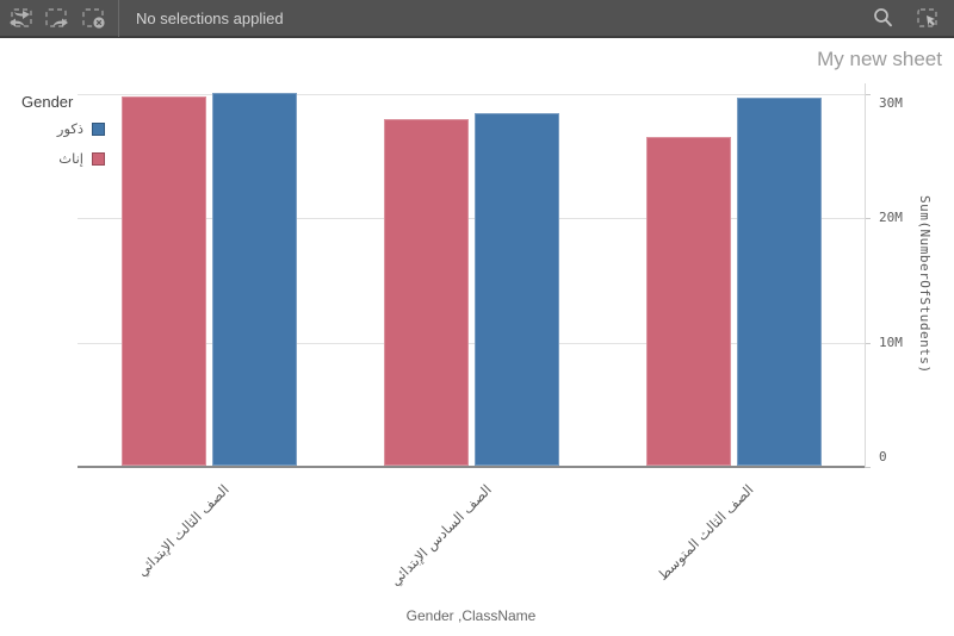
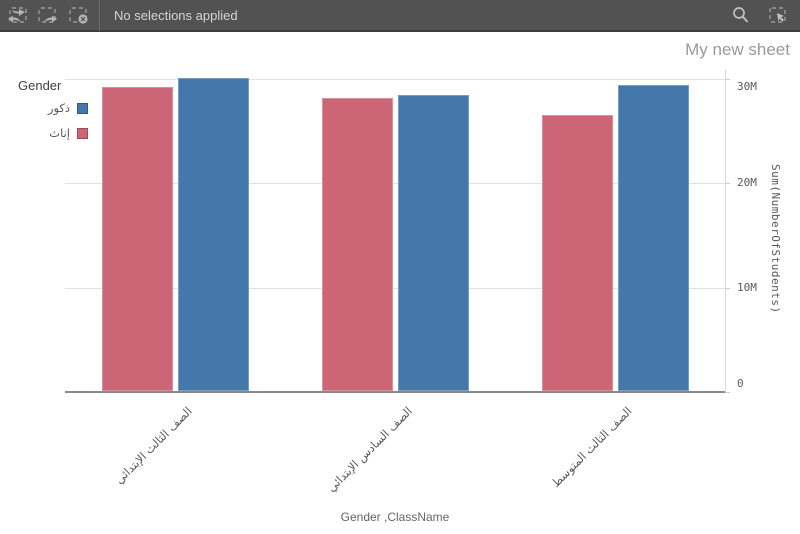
إناث/الصف الثالث الإبتدائي: 29.8M -> 29.2M
إناث/الصف السادس الإبتدائي: 28.0M -> 28.2M
ذكور/الصف الثالث المتوسط: 29.7M -> 29.4M
